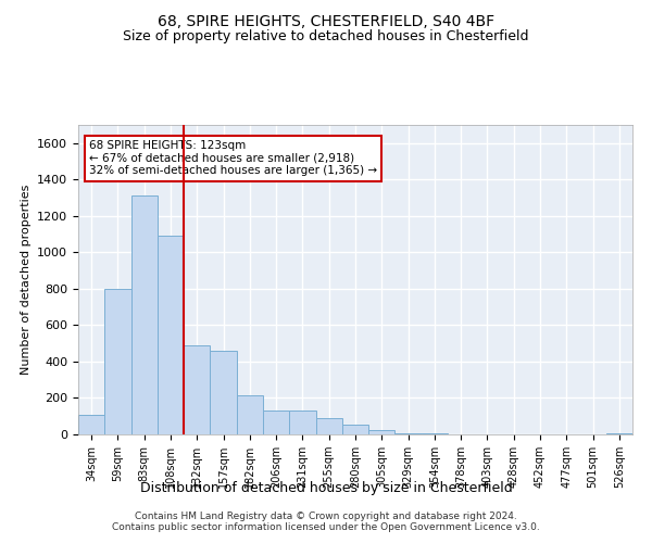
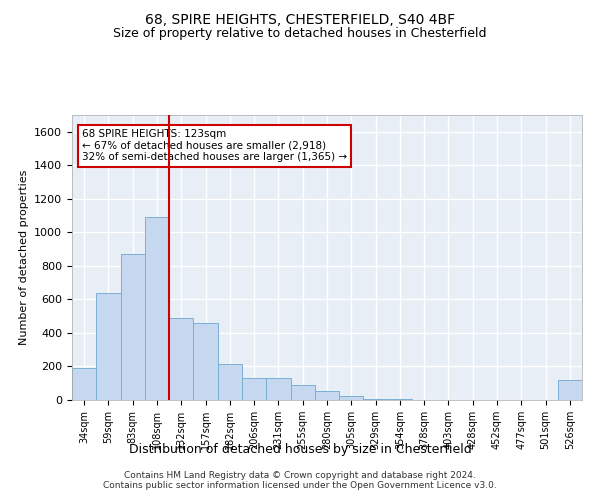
34sqm: 100 -> 190
59sqm: 800 -> 640
83sqm: 1310 -> 870
526sqm: 0 -> 120
